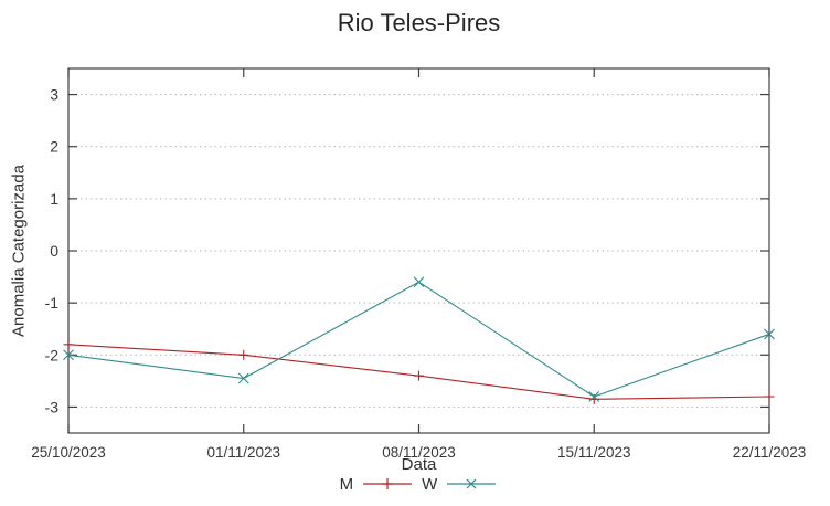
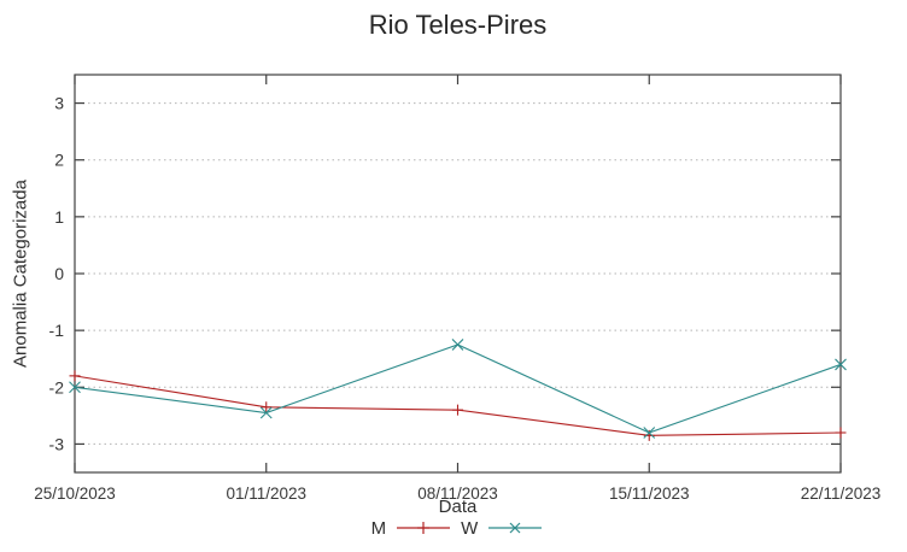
M/01/11/2023: -2.0 -> -2.4
W/08/11/2023: -0.6 -> -1.2
